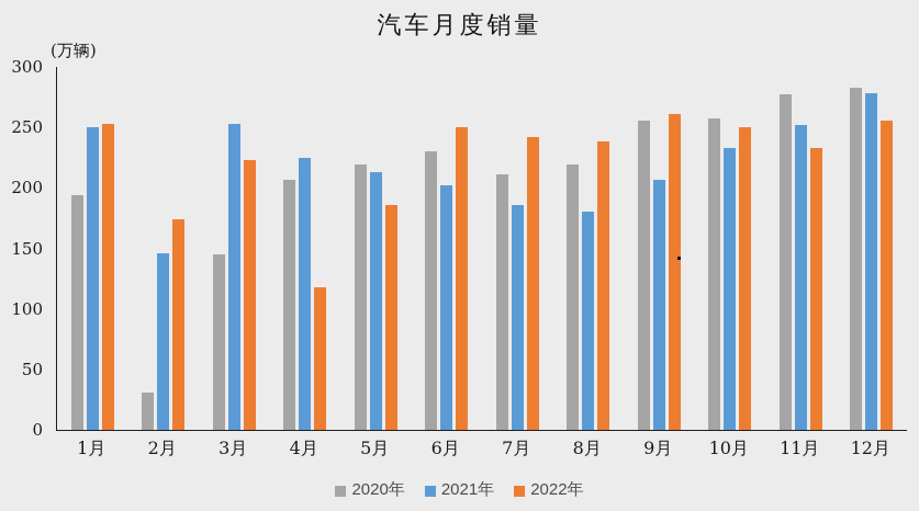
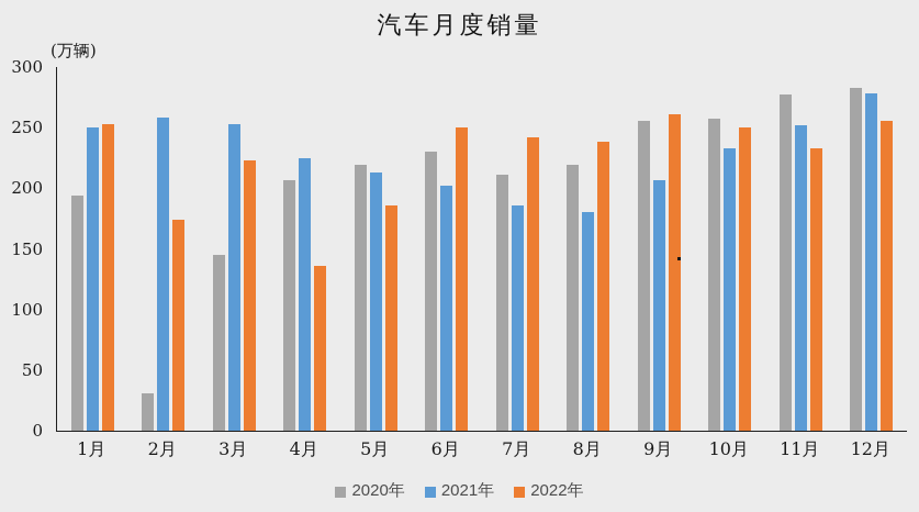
2021年/2月: 146 -> 258
2022年/4月: 118 -> 136
